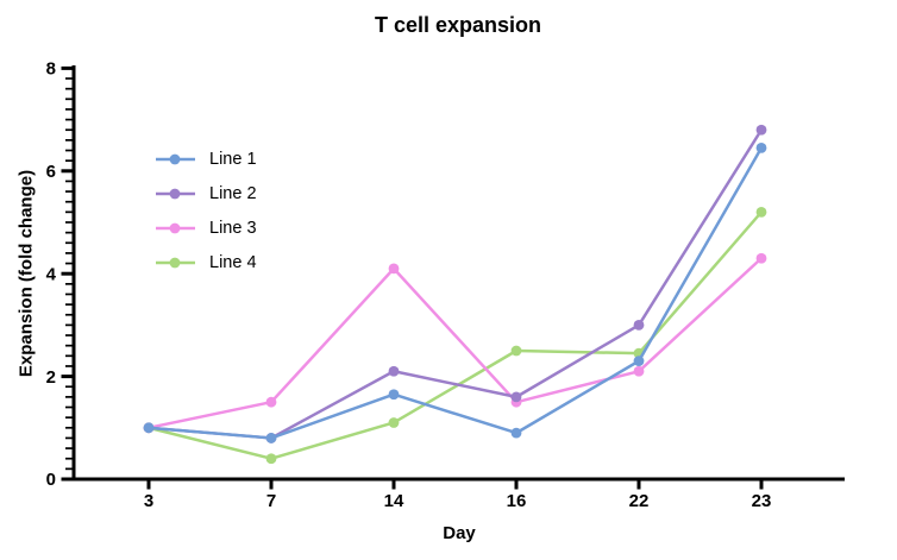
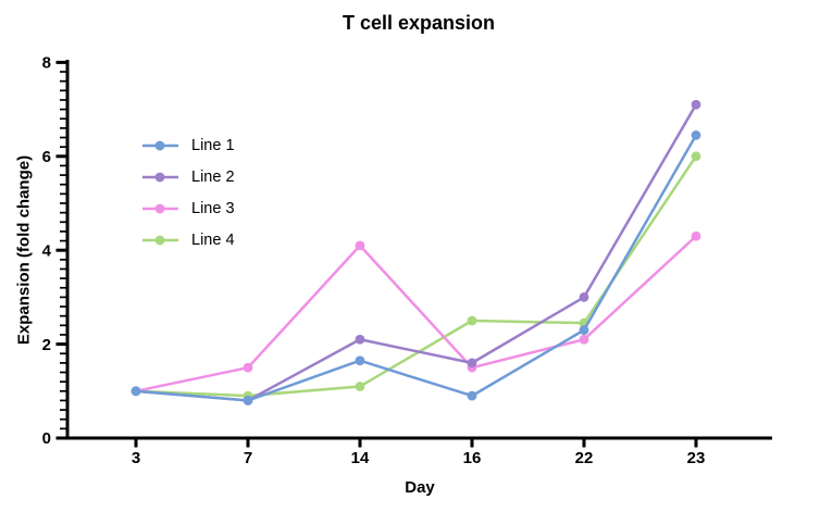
Line 4/7: 0.4 -> 0.9
Line 2/23: 6.8 -> 7.1
Line 4/23: 5.2 -> 6.0
